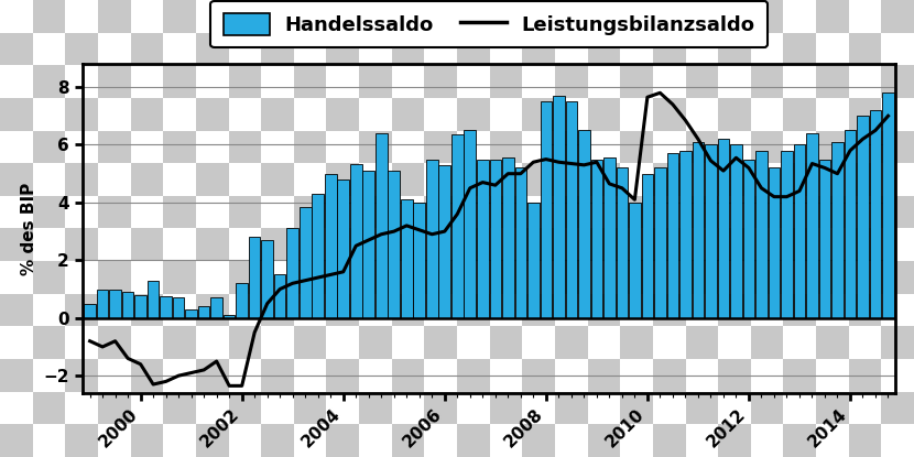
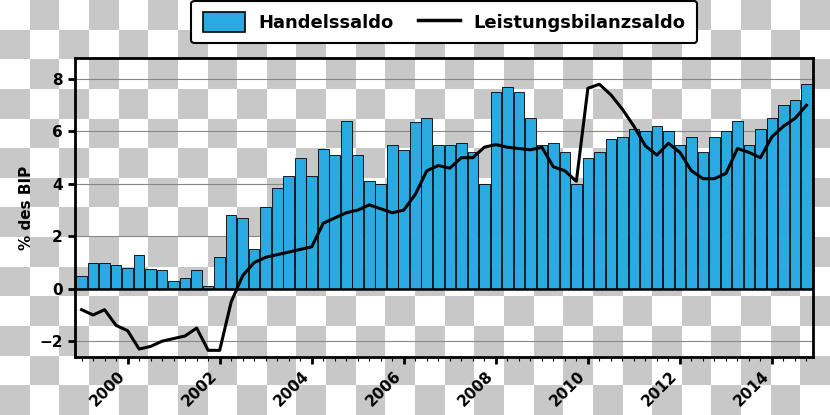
Handelssaldo/2004: 4.80 -> 4.30
